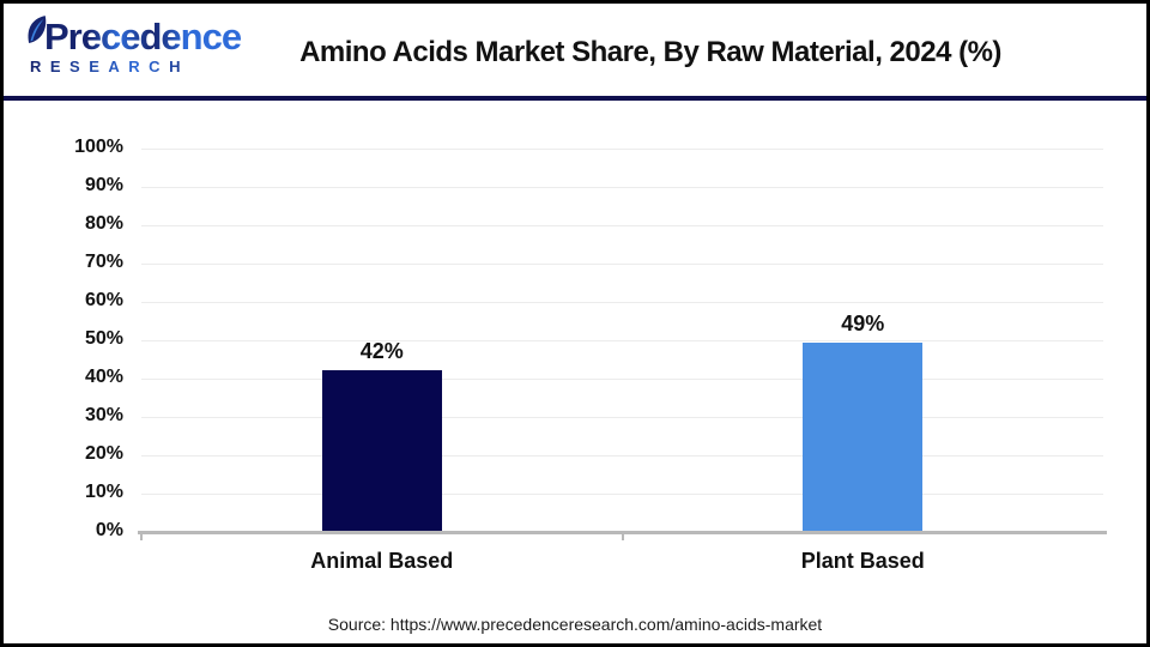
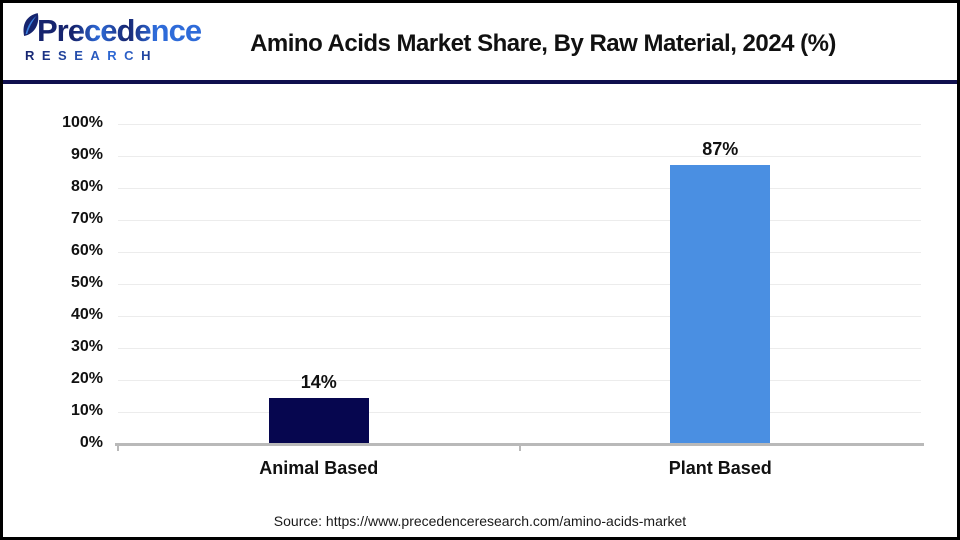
Animal Based: 42% -> 14%
Plant Based: 49% -> 87%
